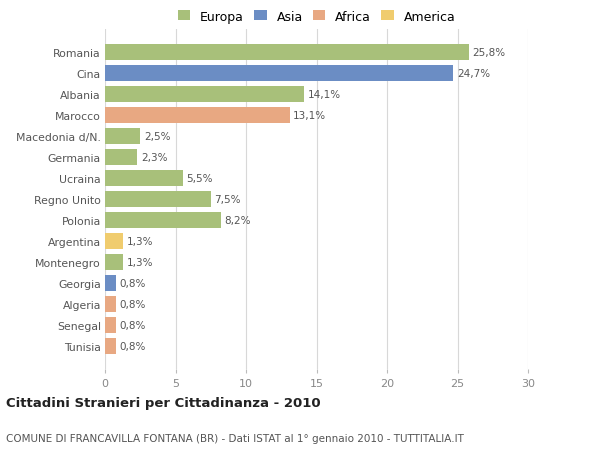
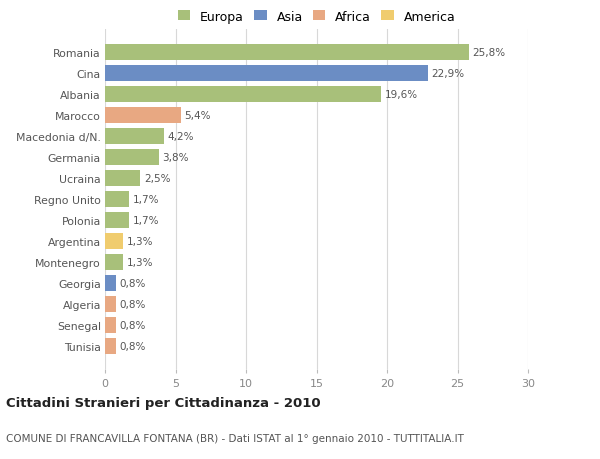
Cina: 24,7% -> 22,9%
Albania: 14,1% -> 19,6%
Marocco: 13,1% -> 5,4%
Macedonia d/N.: 2,5% -> 4,2%
Germania: 2,3% -> 3,8%
Ucraina: 5,5% -> 2,5%
Regno Unito: 7,5% -> 1,7%
Polonia: 8,2% -> 1,7%
